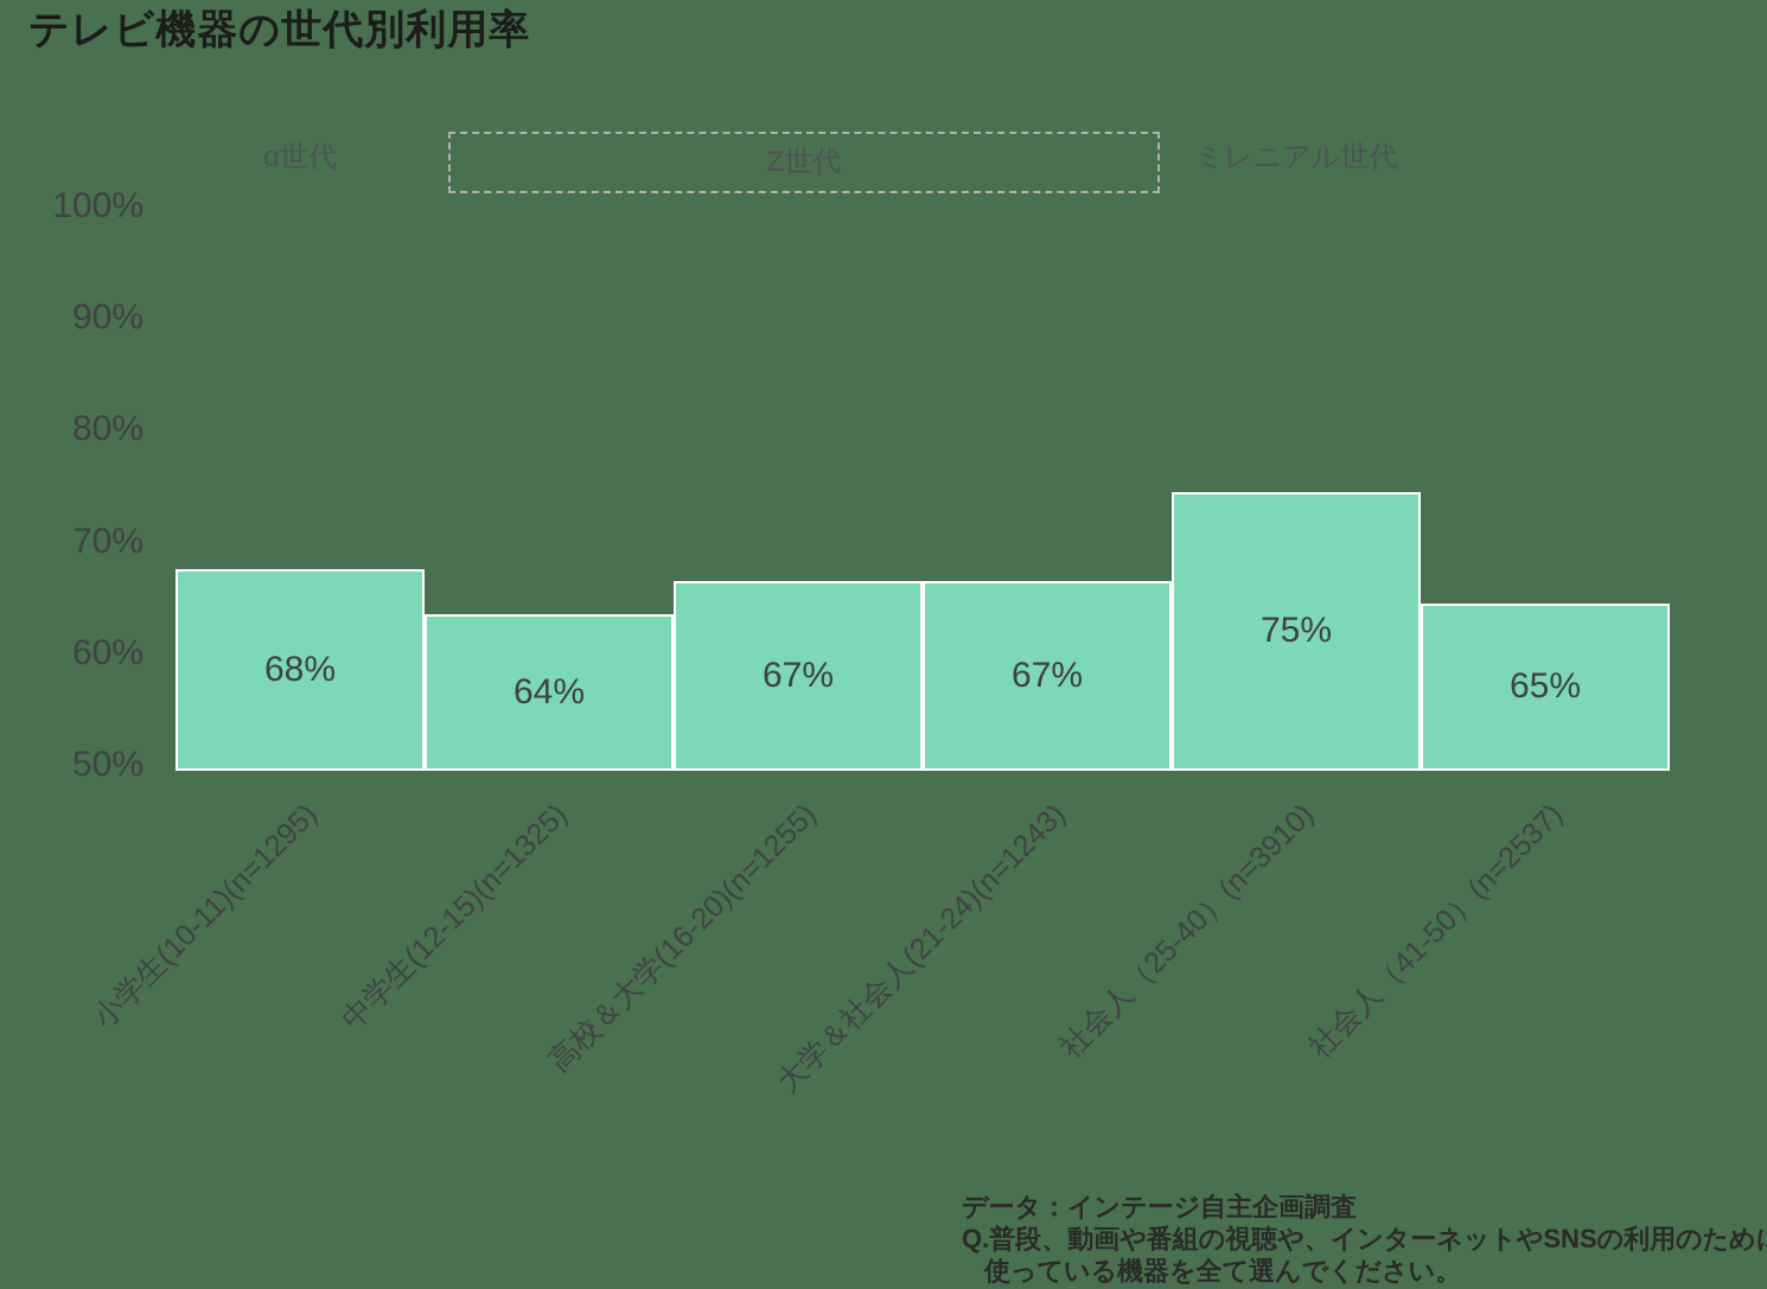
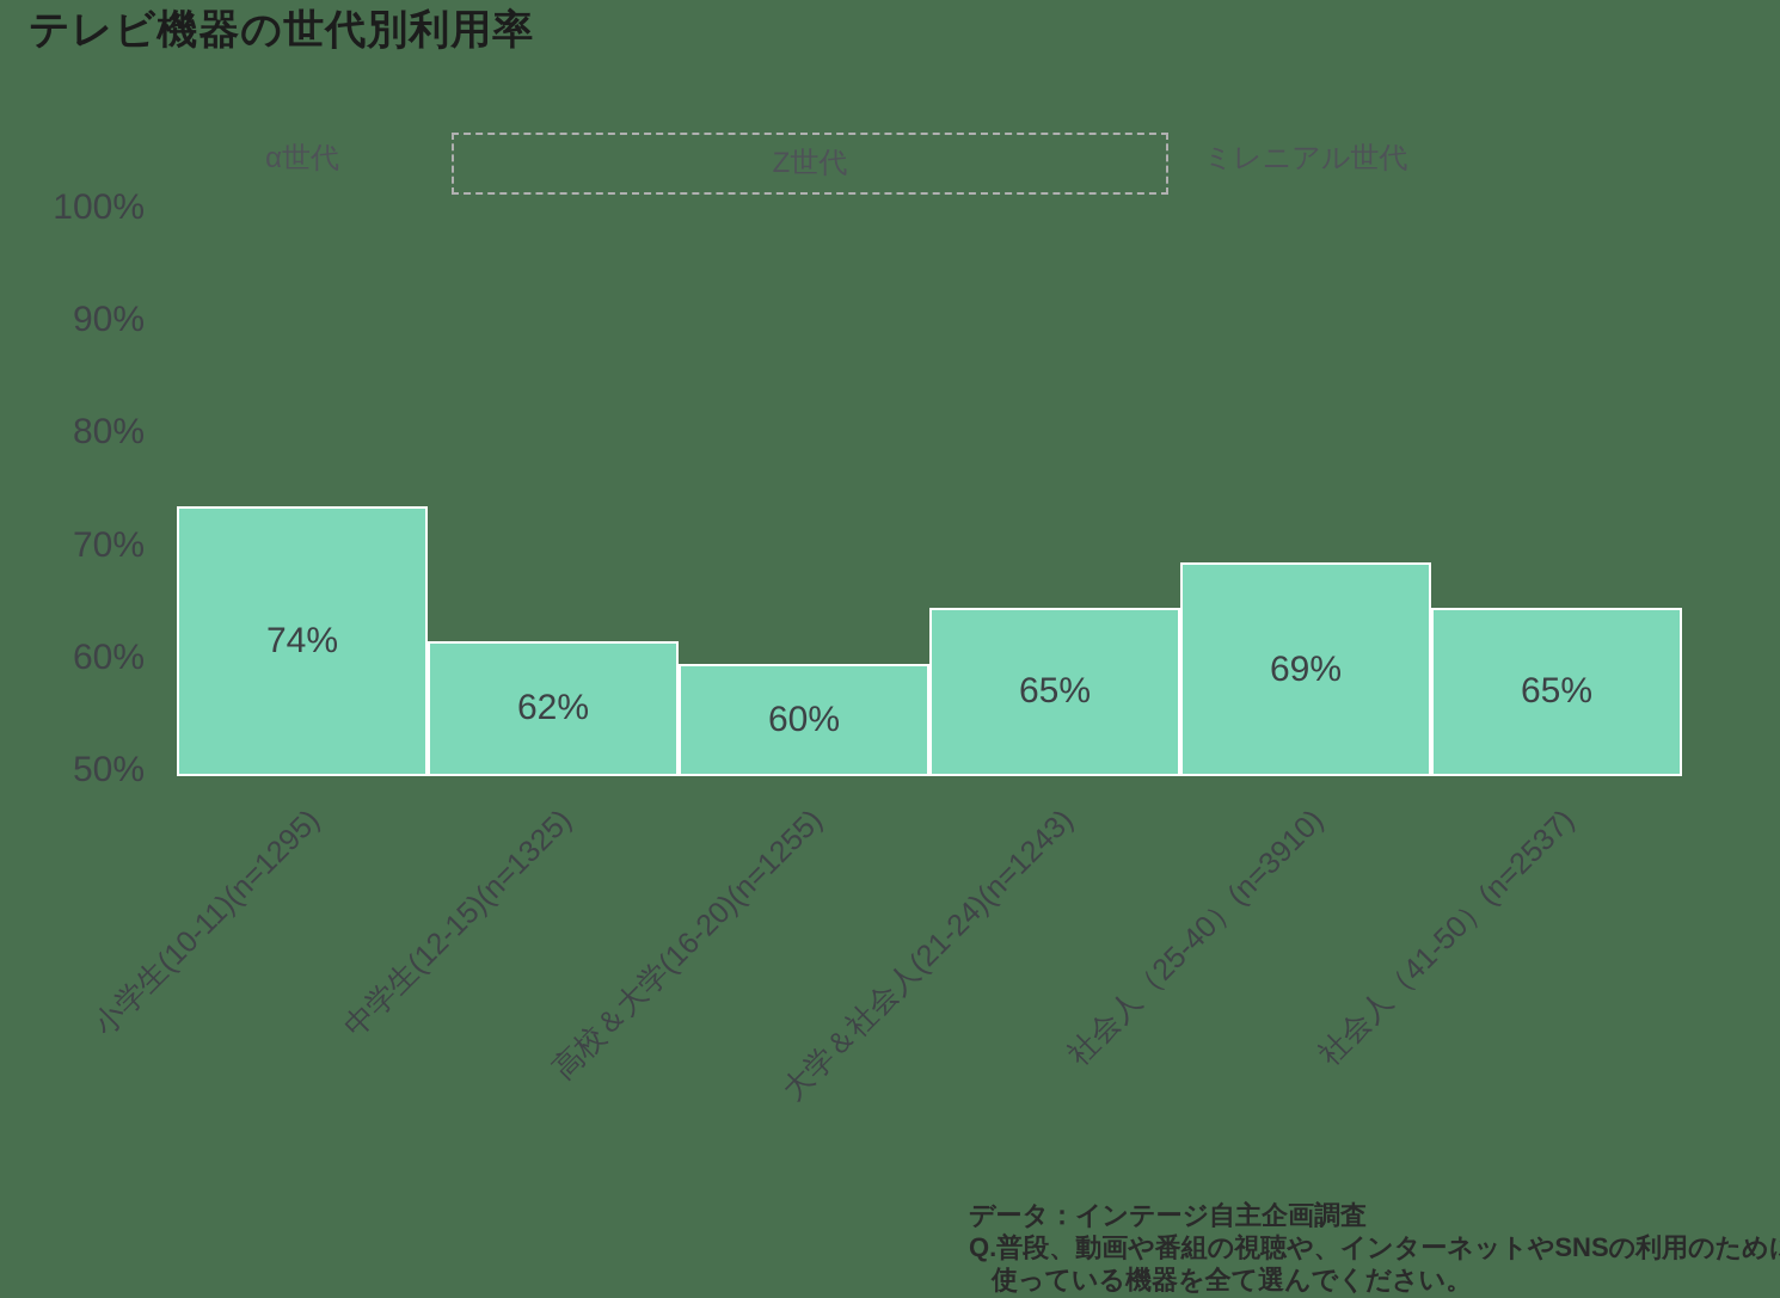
小学生(10-11)(n=1295): 68% -> 74%
中学生(12-15)(n=1325): 64% -> 62%
高校＆大学(16-20)(n=1255): 67% -> 60%
大学＆社会人(21-24)(n=1243): 67% -> 65%
社会人（25-40）(n=3910): 75% -> 69%
